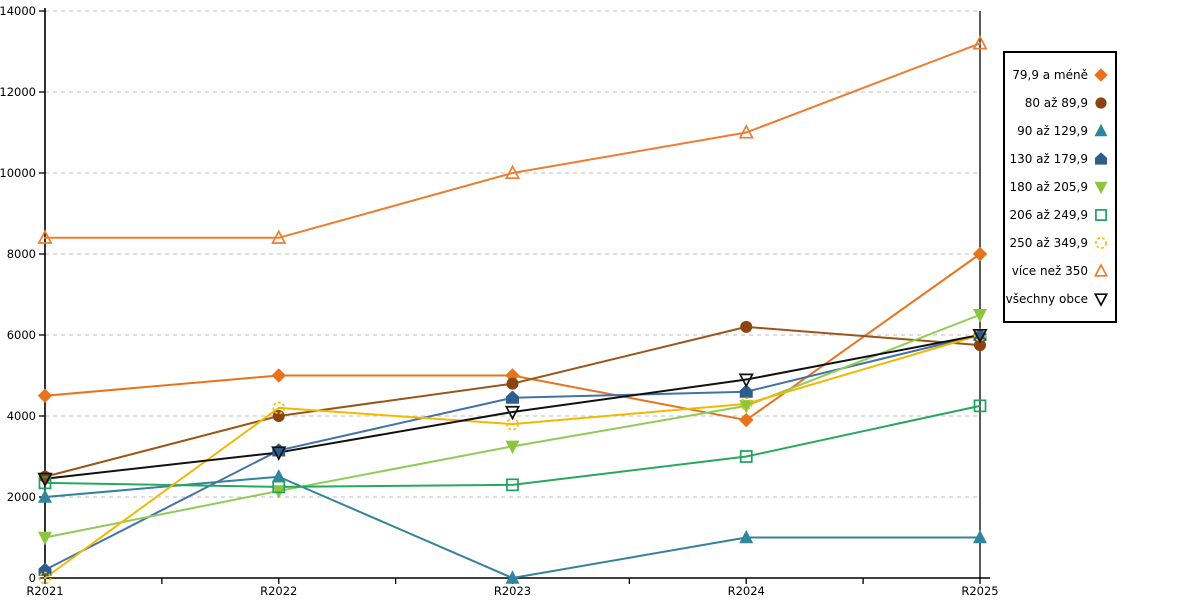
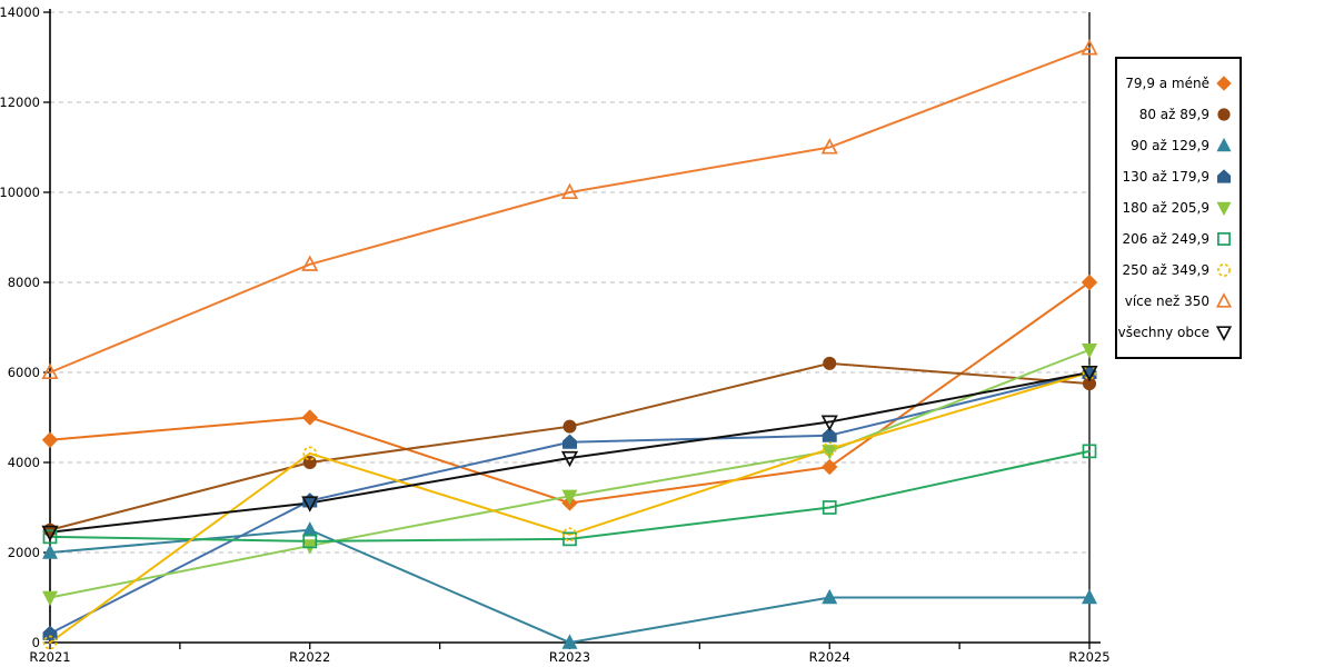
více než 350/R2021: 8400 -> 6000
79,9 a méně/R2023: 5000 -> 3100
250 až 349,9/R2023: 3800 -> 2400
